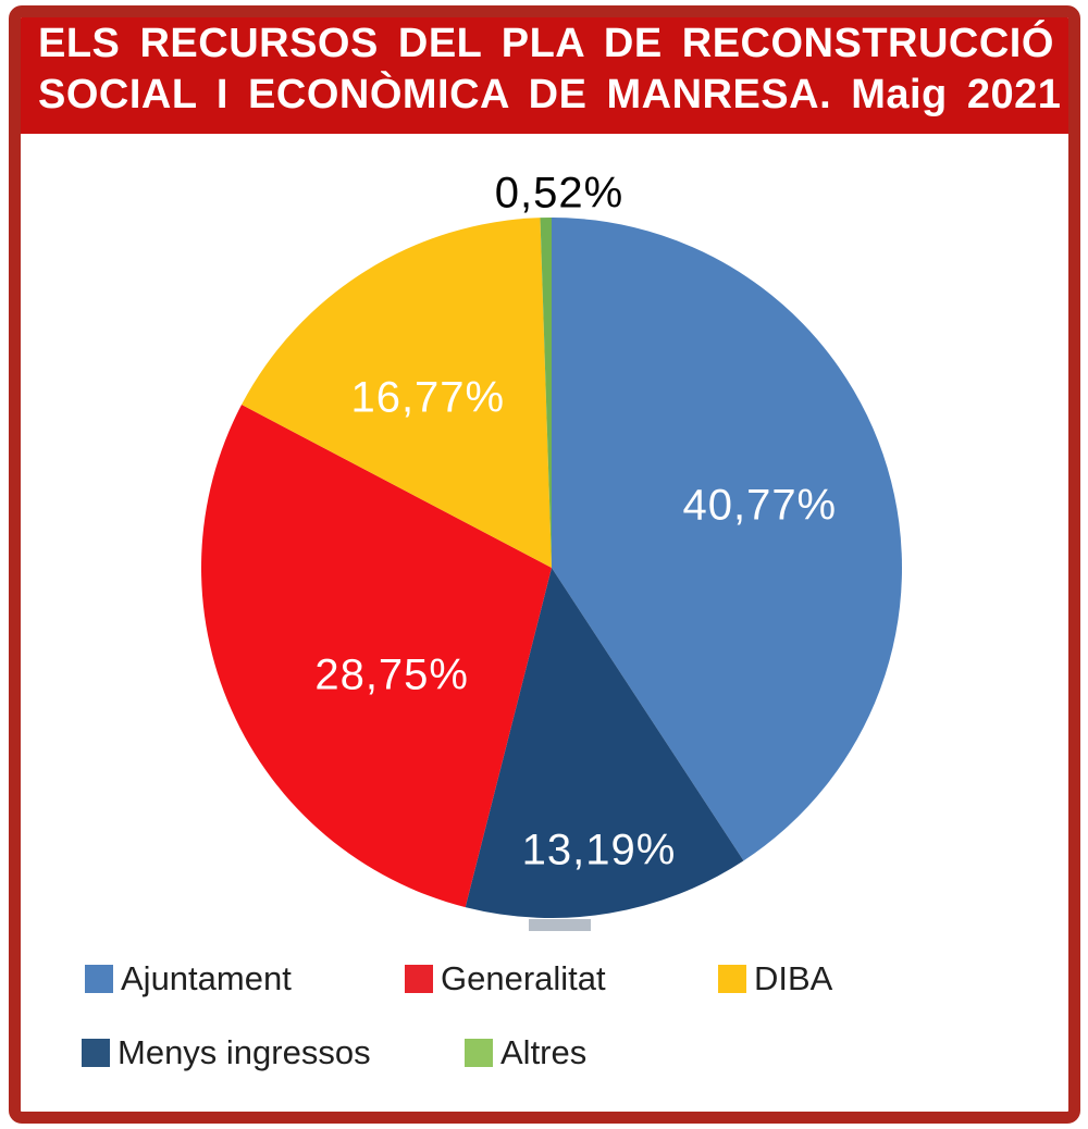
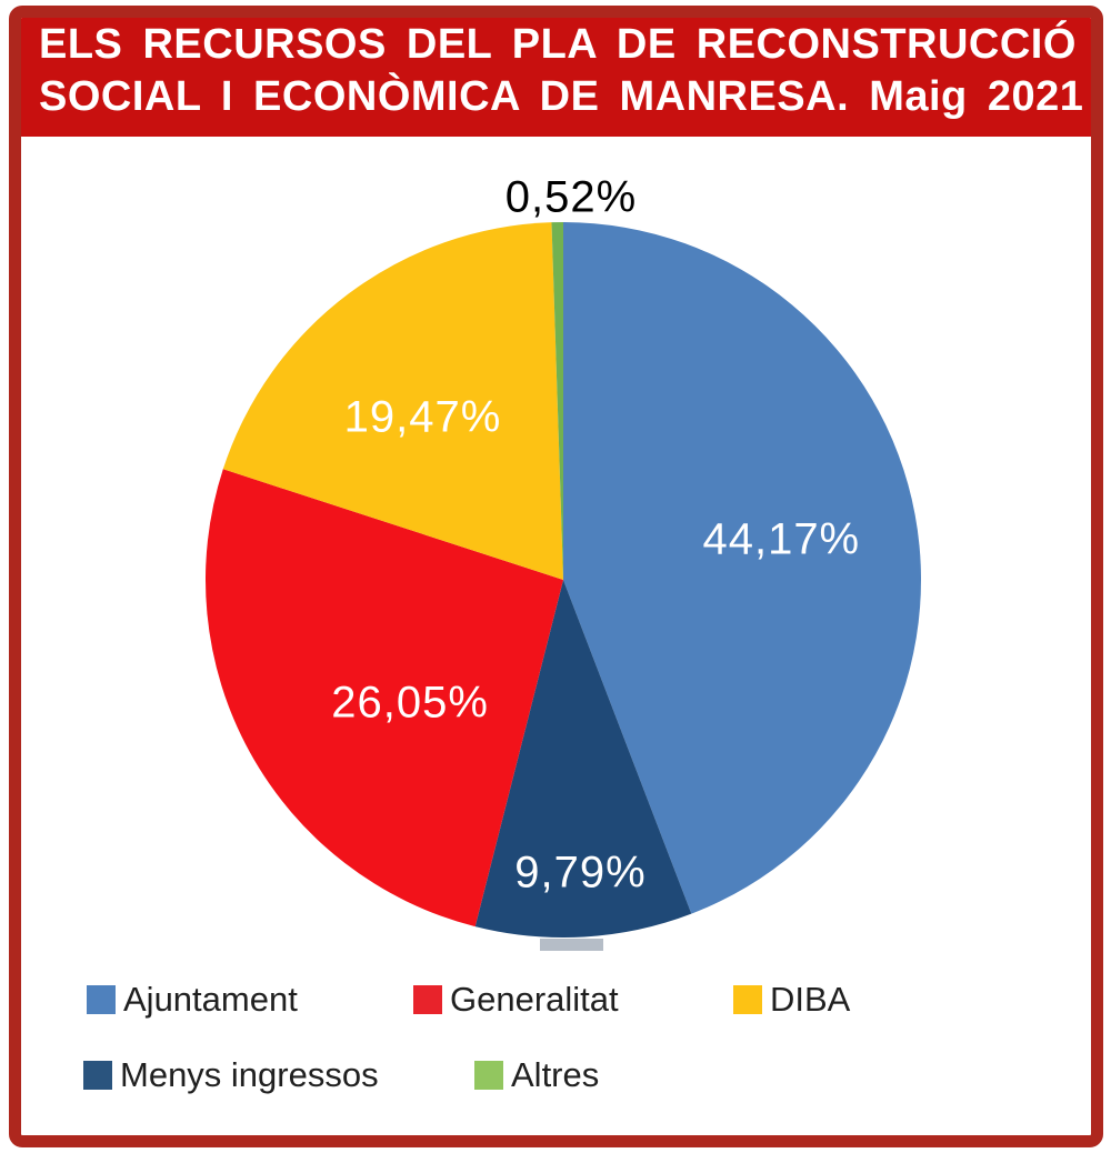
Ajuntament: 40,77% -> 44,17%
Menys ingressos: 13,19% -> 9,79%
Generalitat: 28,75% -> 26,05%
DIBA: 16,77% -> 19,47%
